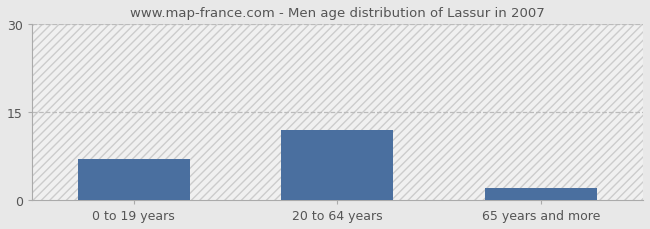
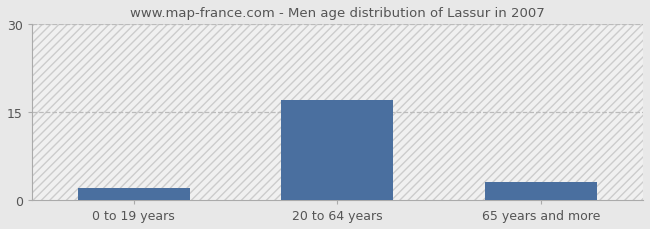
0 to 19 years: 7 -> 2
20 to 64 years: 12 -> 17
65 years and more: 2 -> 3
